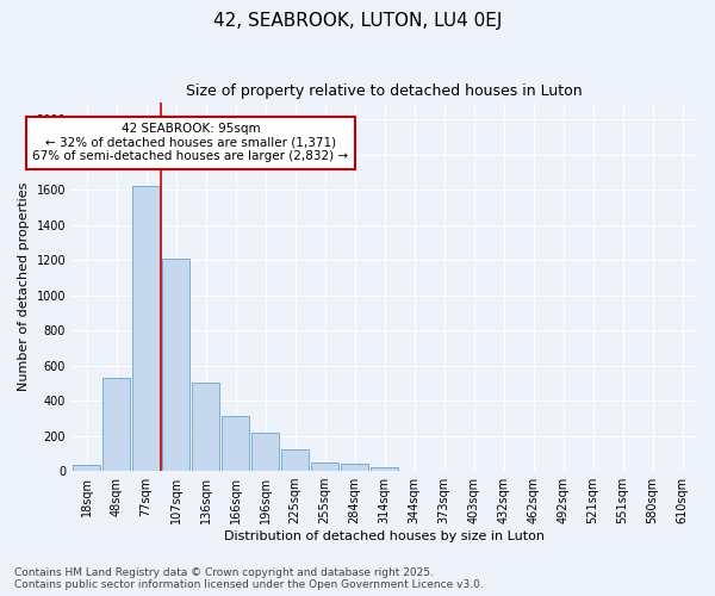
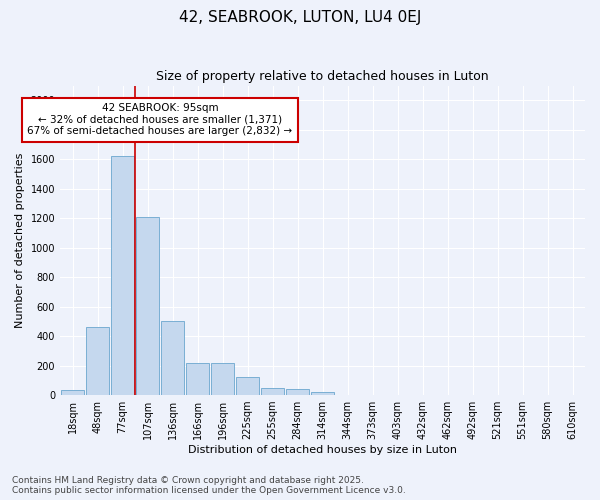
48sqm: 530 -> 460
166sqm: 310 -> 220
